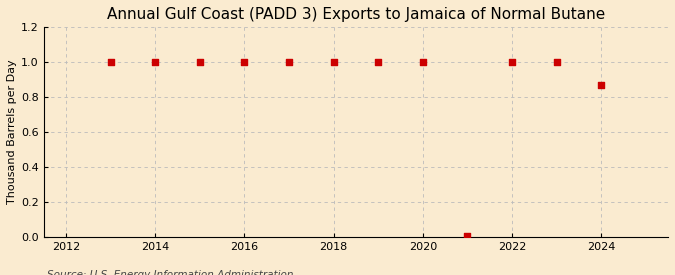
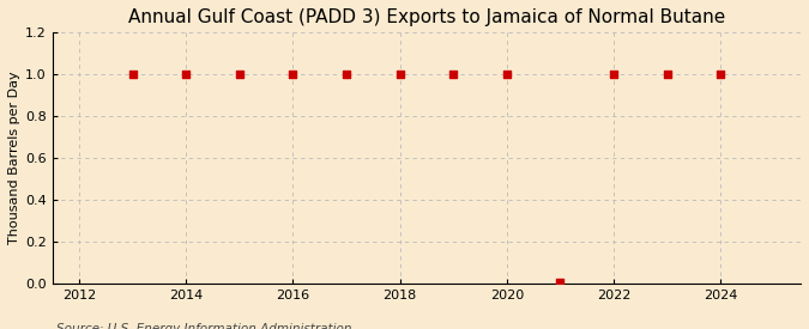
2024: 0.87 -> 1.00
